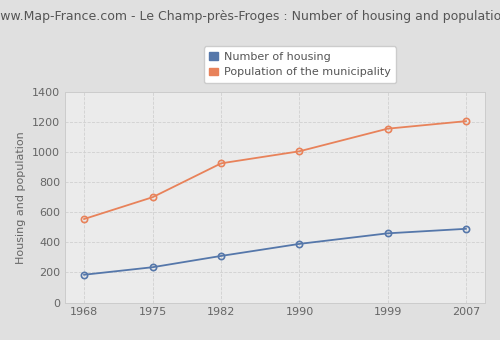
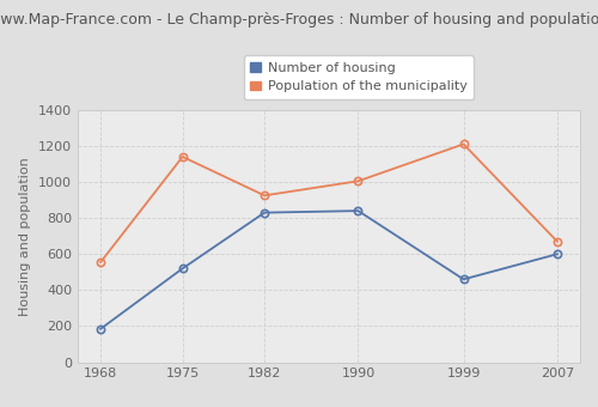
Number of housing/1975: 240 -> 520
Population of the municipality/1975: 700 -> 1140
Number of housing/1982: 310 -> 830
Number of housing/1990: 390 -> 840
Population of the municipality/1999: 1160 -> 1210
Number of housing/2007: 490 -> 600
Population of the municipality/2007: 1200 -> 670
